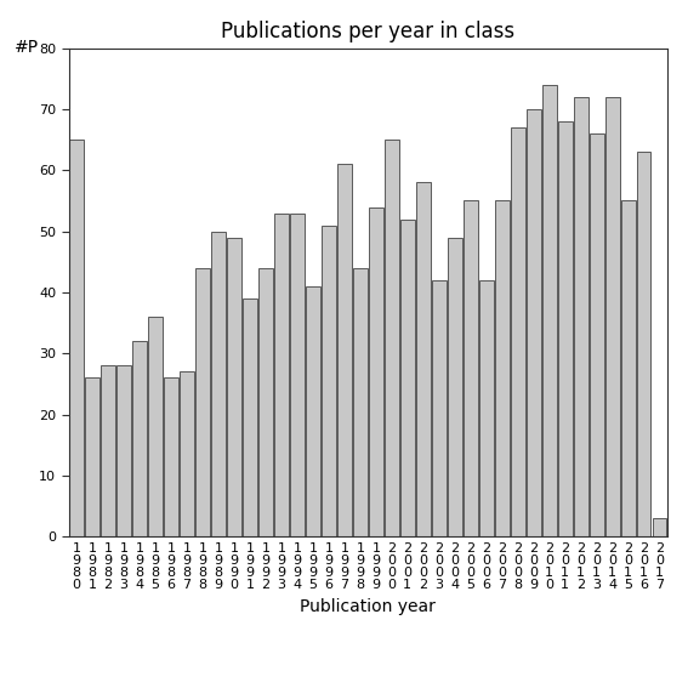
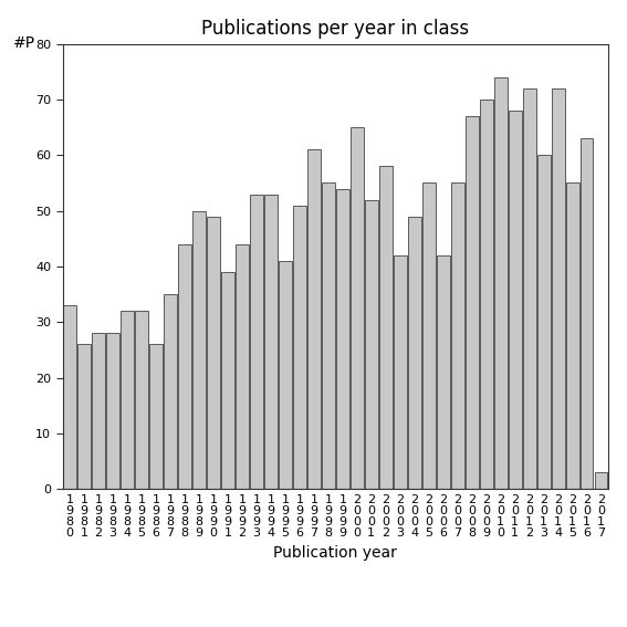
1 9 8 0: 65 -> 33
1 9 8 5: 36 -> 32
1 9 8 7: 27 -> 35
1 9 9 8: 44 -> 55
2 0 1 3: 66 -> 60
